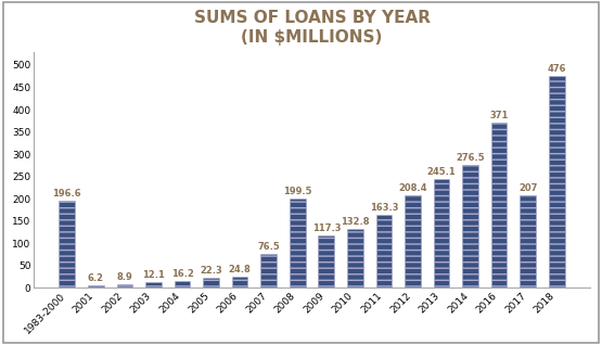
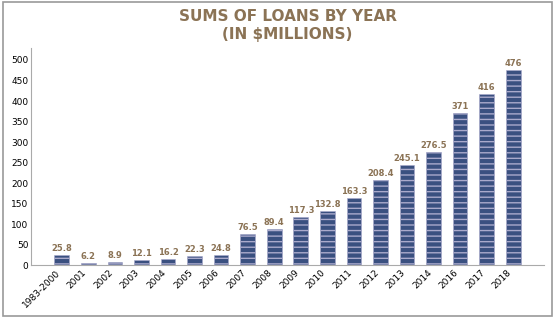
1983-2000: 196.6 -> 25.8
2008: 199.5 -> 89.4
2017: 207 -> 416
